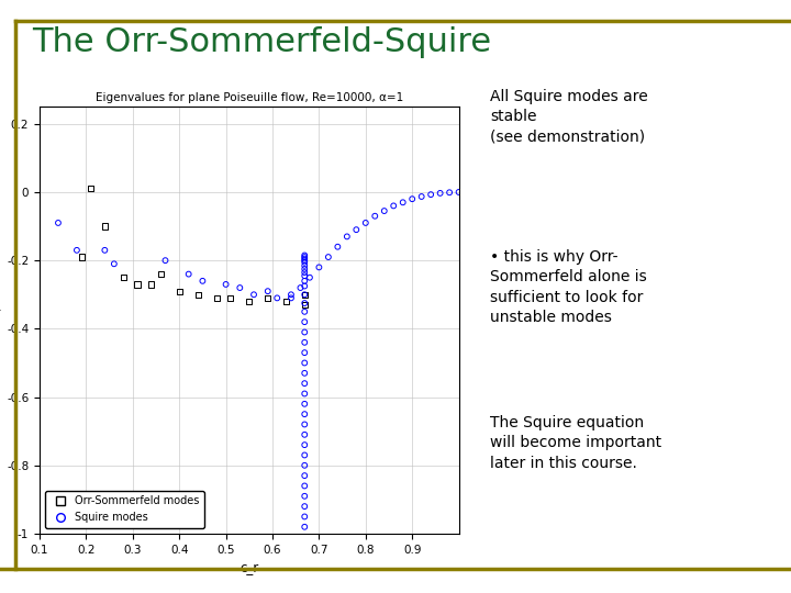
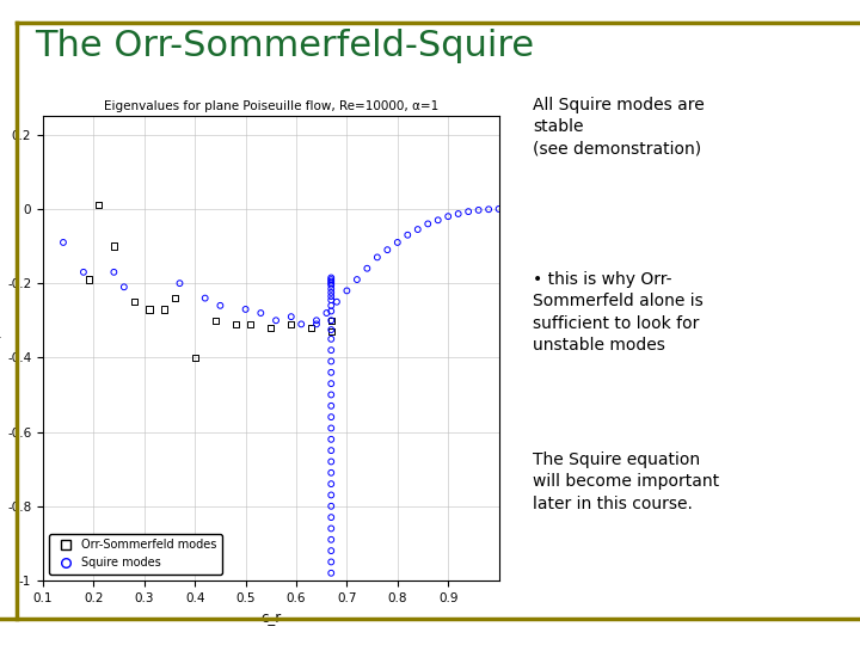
Orr-Sommerfeld modes/0.4: -0.29 -> -0.40
